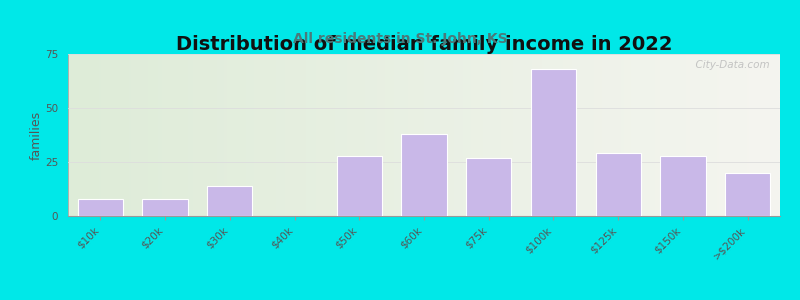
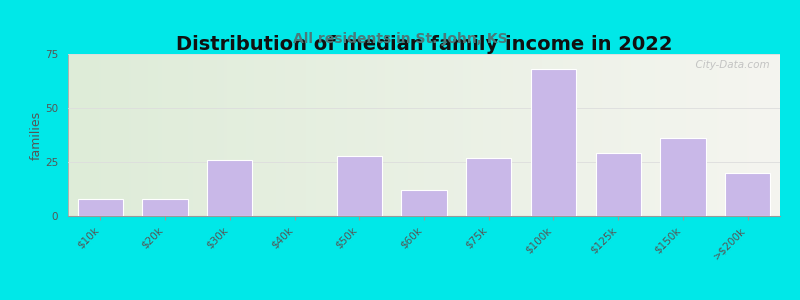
$30k: 14 -> 26
$60k: 38 -> 12
$150k: 28 -> 36
